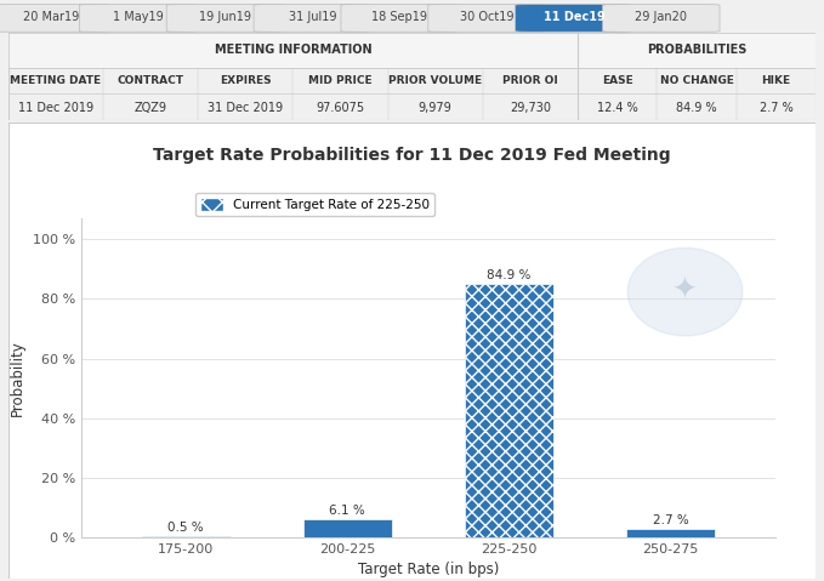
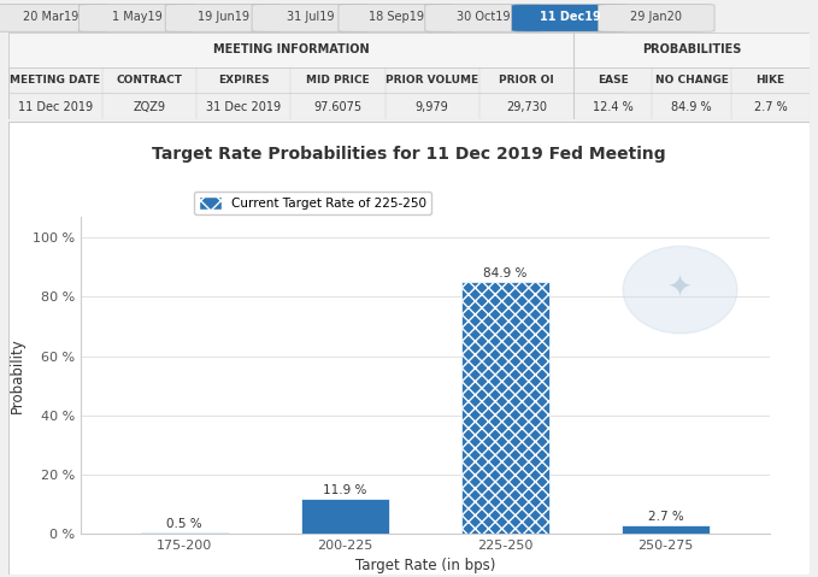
200-225: 6.1 -> 11.9
